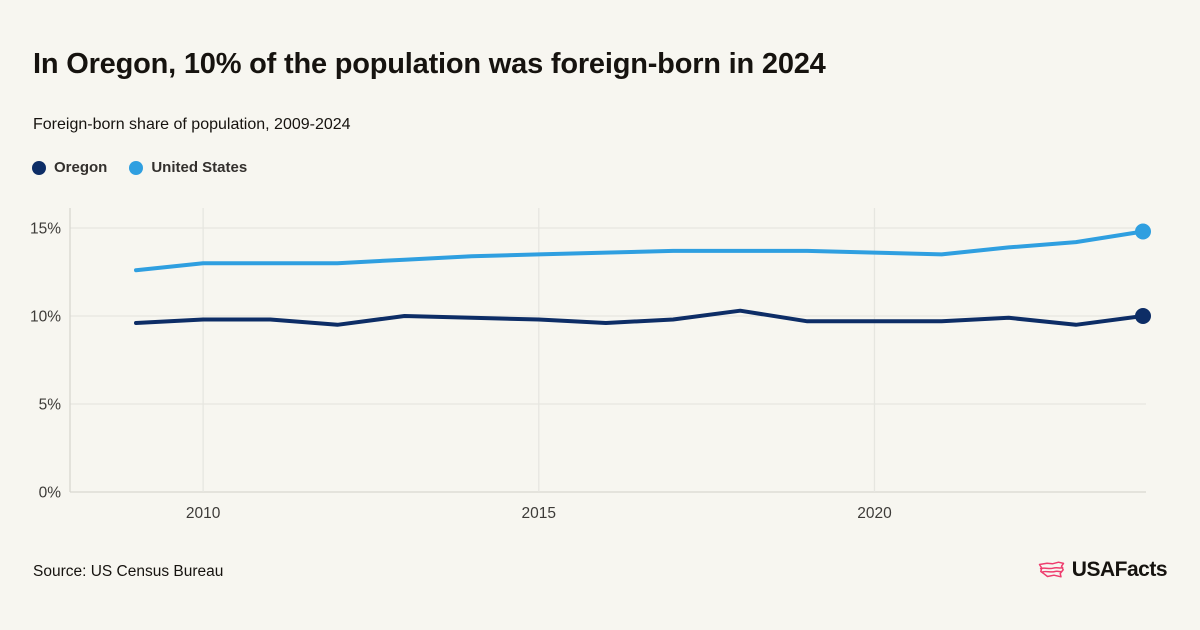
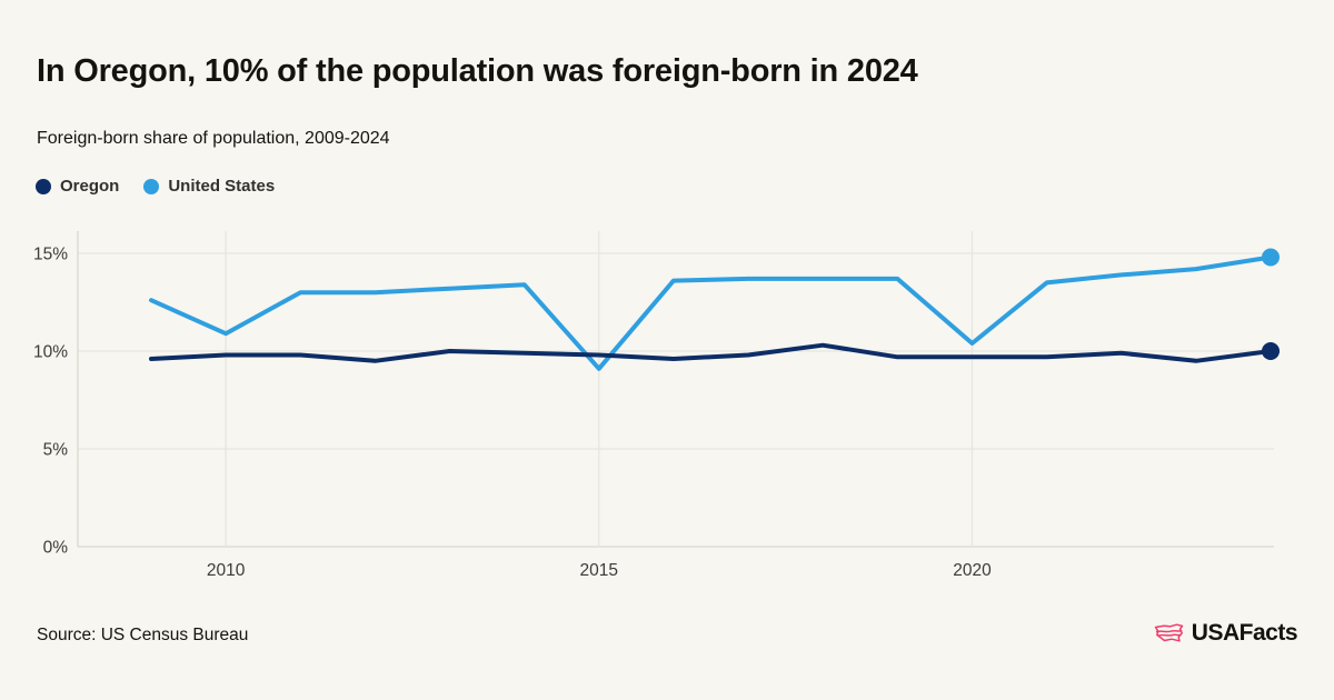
United States/2010: 13.0% -> 10.9%
United States/2015: 13.5% -> 9.1%
United States/2020: 13.6% -> 10.4%
